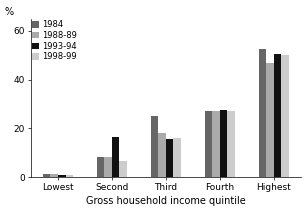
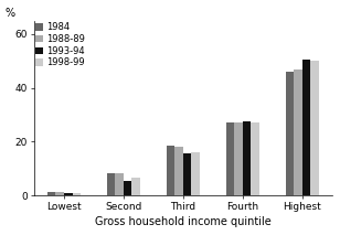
1993-94/Second: 16.5 -> 5.5
1984/Third: 25.0 -> 18.5
1984/Highest: 52.5 -> 46.0
